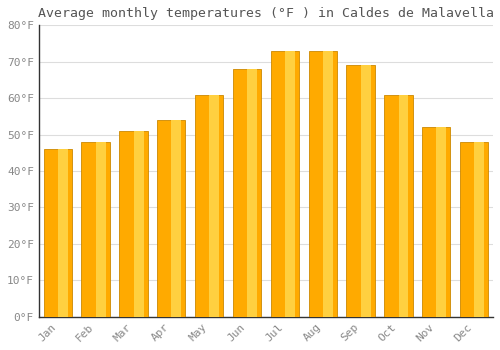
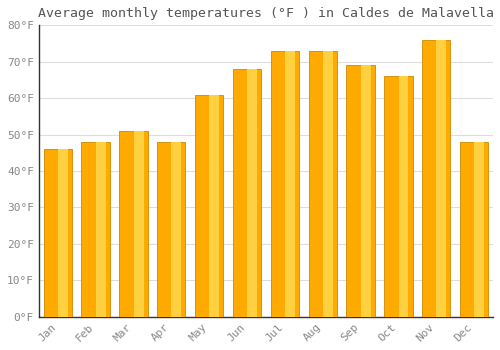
Apr: 54°F -> 48°F
Oct: 61°F -> 66°F
Nov: 52°F -> 76°F
